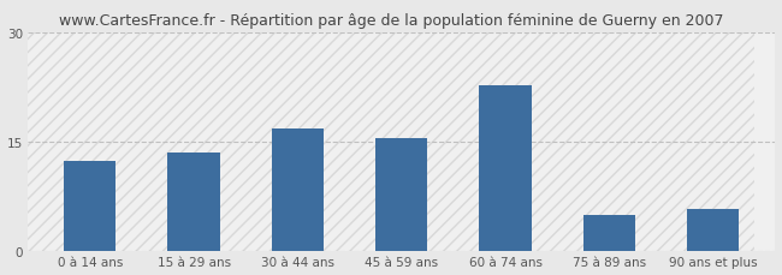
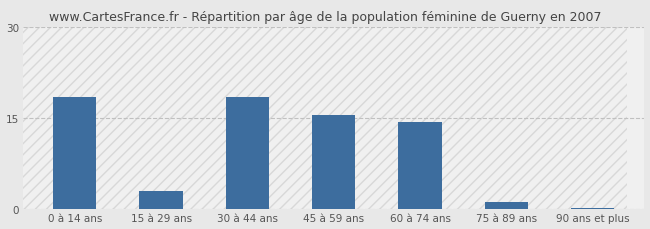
0 à 14 ans: 12.4 -> 18.5
15 à 29 ans: 13.6 -> 3.0
30 à 44 ans: 16.8 -> 18.5
60 à 74 ans: 22.8 -> 14.3
75 à 89 ans: 5.0 -> 1.2
90 ans et plus: 5.8 -> 0.1
